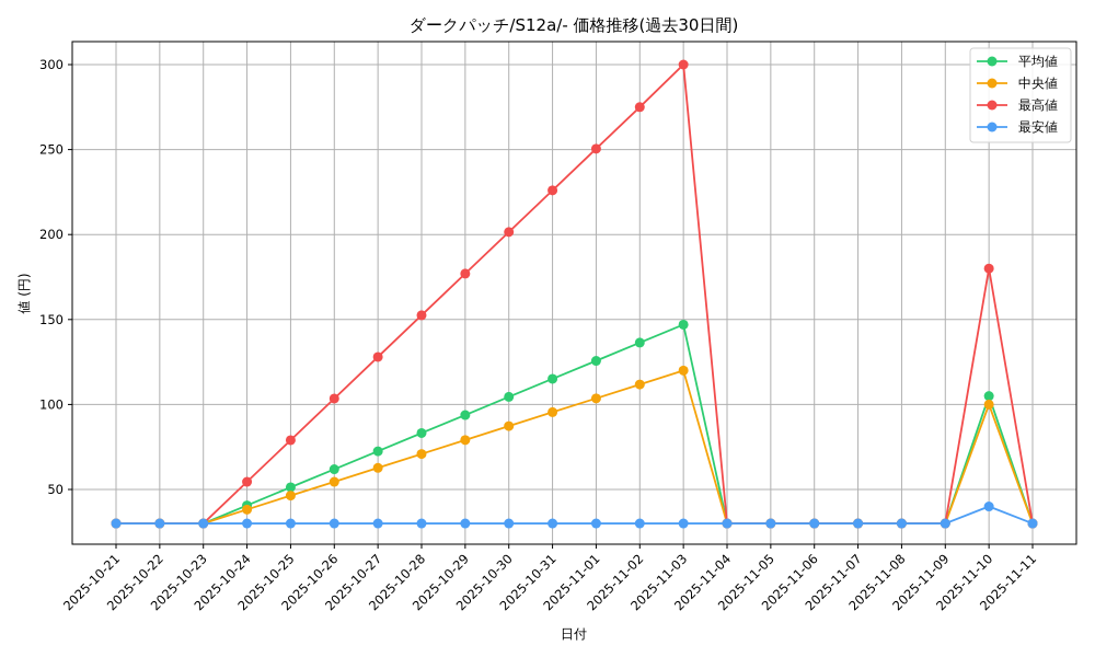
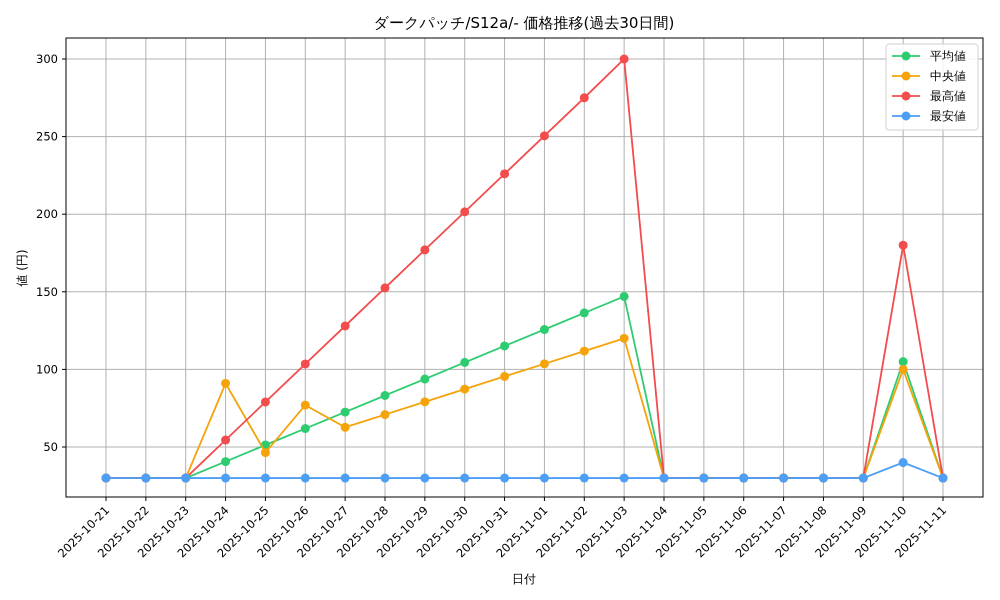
中央値/2025-10-24: 38 -> 91
中央値/2025-10-26: 54 -> 77
